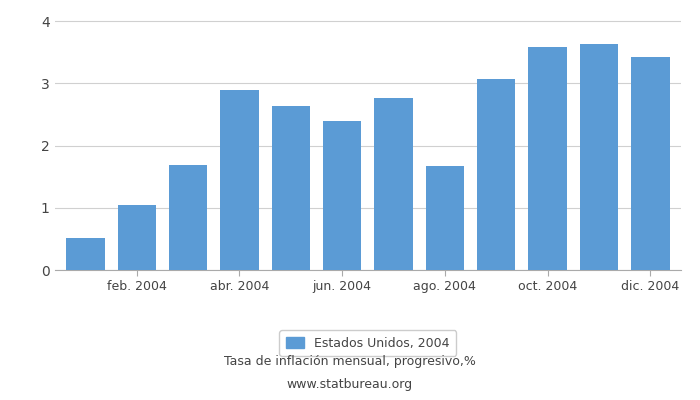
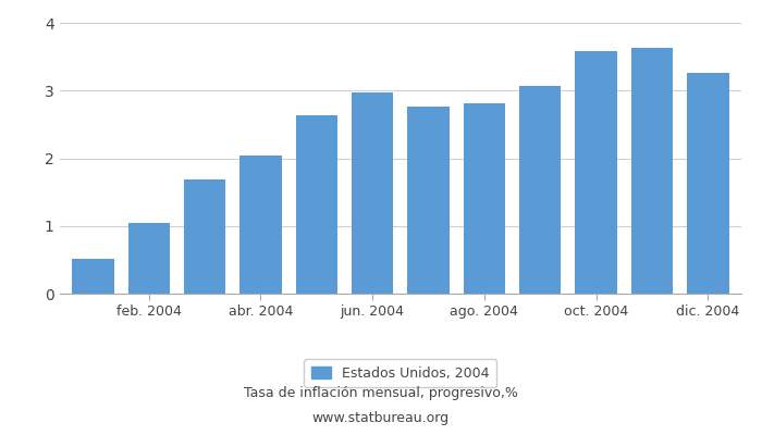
abr. 2004: 2.90 -> 2.04
jun. 2004: 2.40 -> 2.97
ago. 2004: 1.68 -> 2.82
dic. 2004: 3.42 -> 3.27
